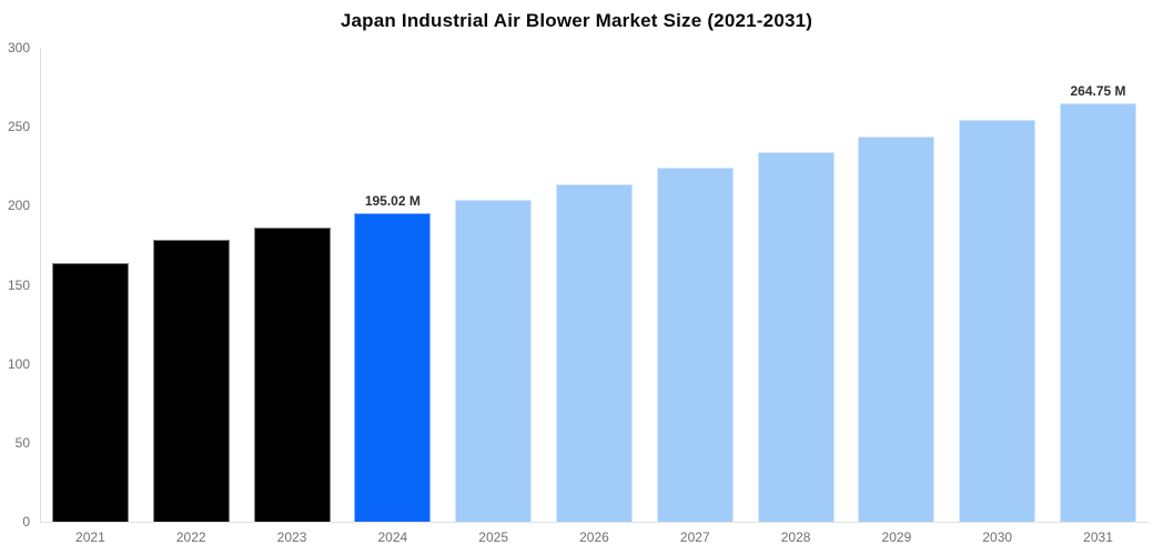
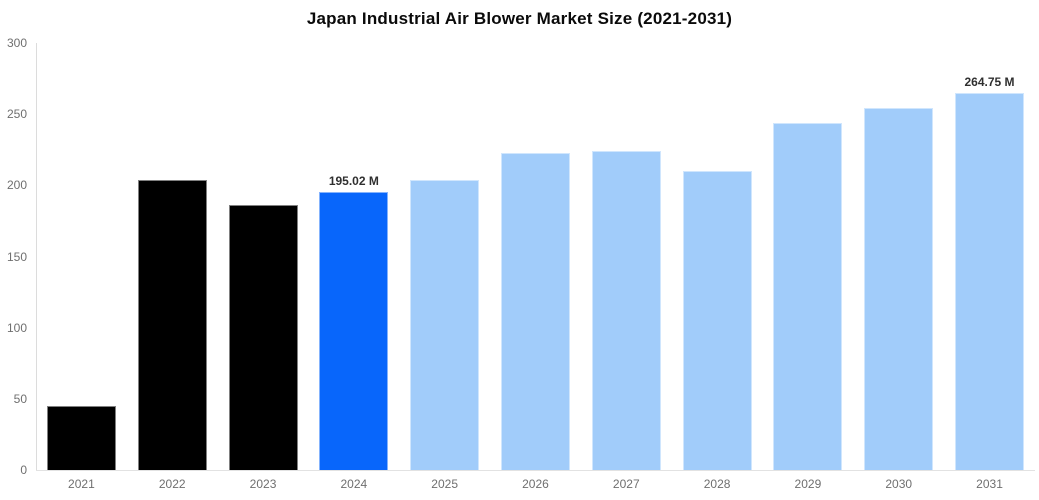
2021: 164 -> 45
2022: 178 -> 204
2026: 214 -> 223
2028: 234 -> 210
